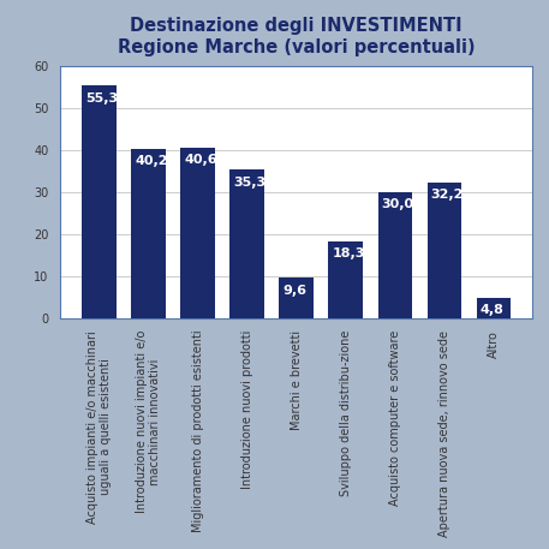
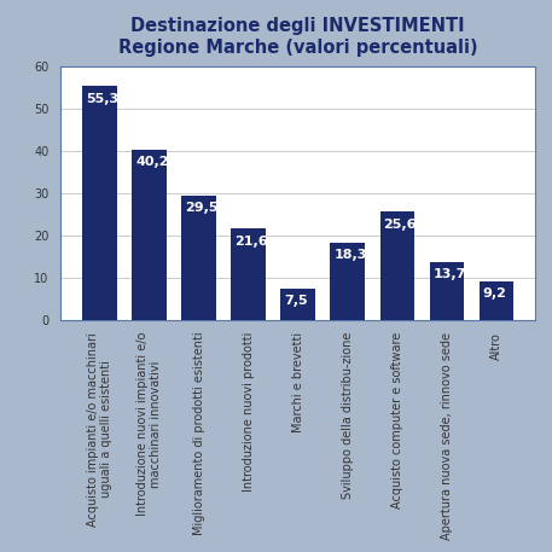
Miglioramento di prodotti esistenti: 40,6 -> 29,5
Introduzione nuovi prodotti: 35,3 -> 21,6
Marchi e brevetti: 9,6 -> 7,5
Acquisto computer e software: 30,0 -> 25,6
Apertura nuova sede, rinnovo sede: 32,2 -> 13,7
Altro: 4,8 -> 9,2
